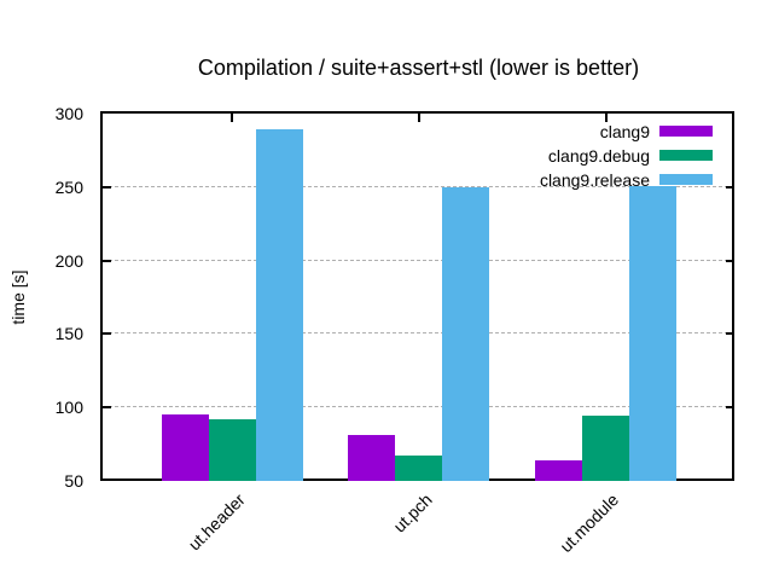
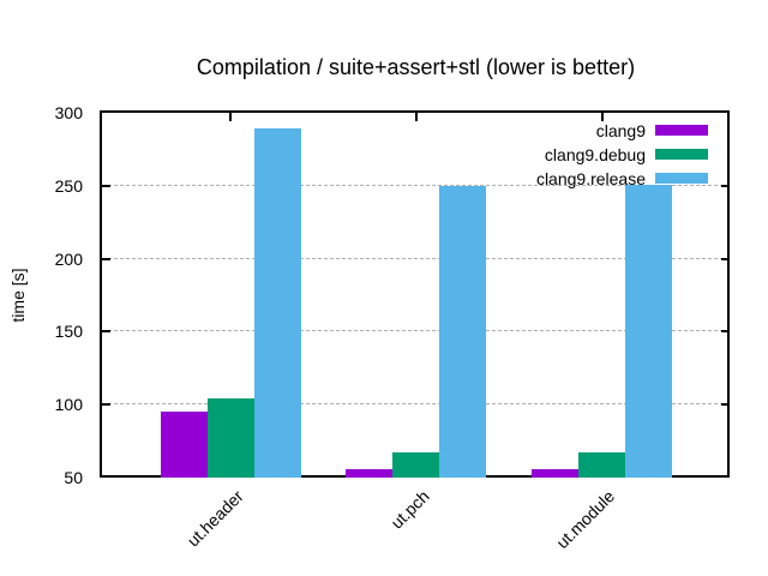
clang9.debug/ut.header: 92 -> 104
clang9/ut.pch: 81 -> 56
clang9/ut.module: 64 -> 56
clang9.debug/ut.module: 94 -> 67
